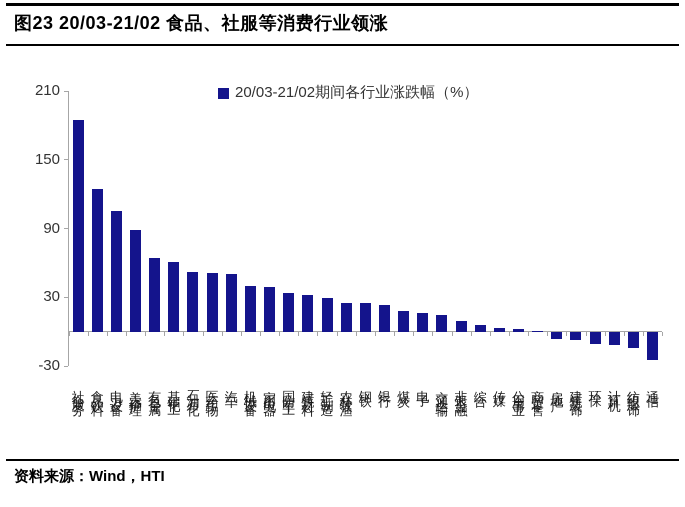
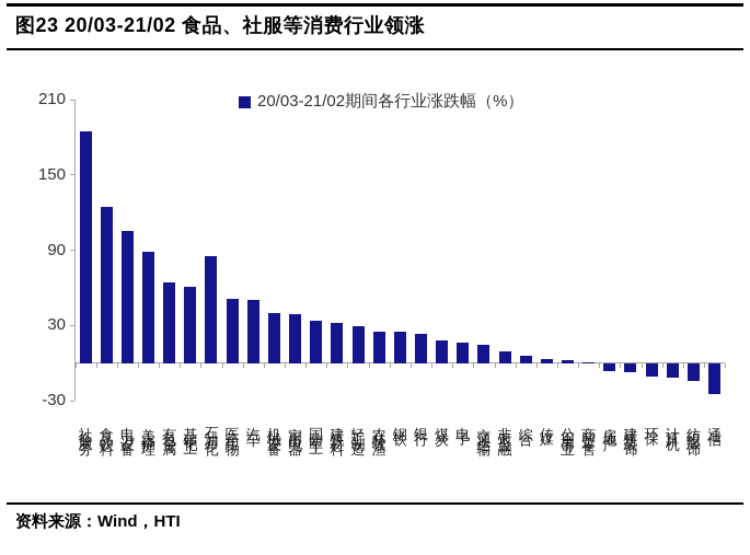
石油石化: 52 -> 85
